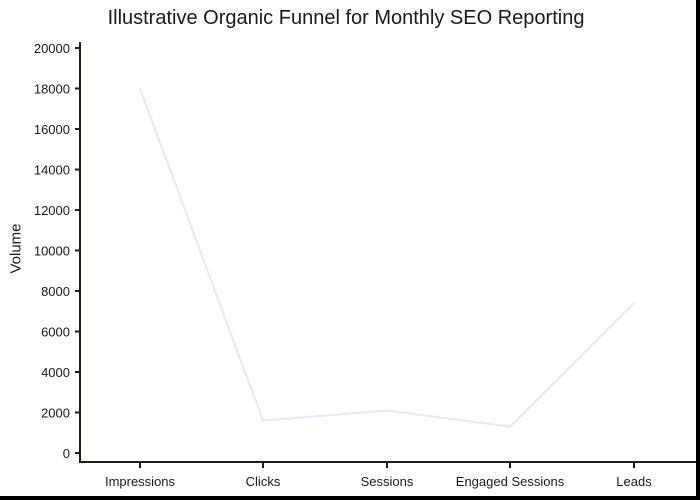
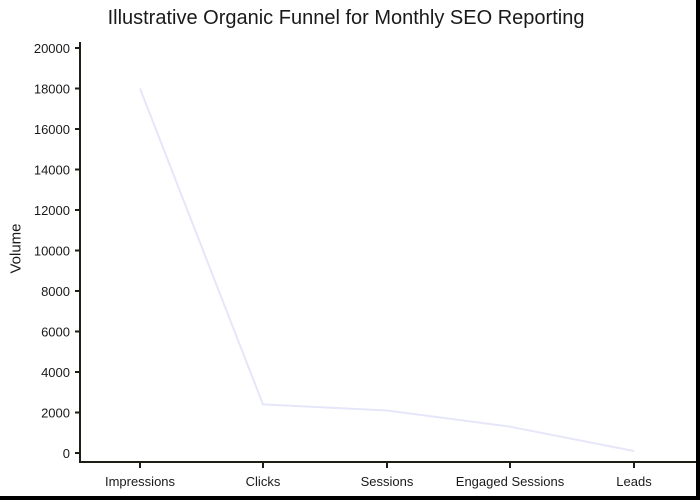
Clicks: 1600 -> 2400
Leads: 7400 -> 100
